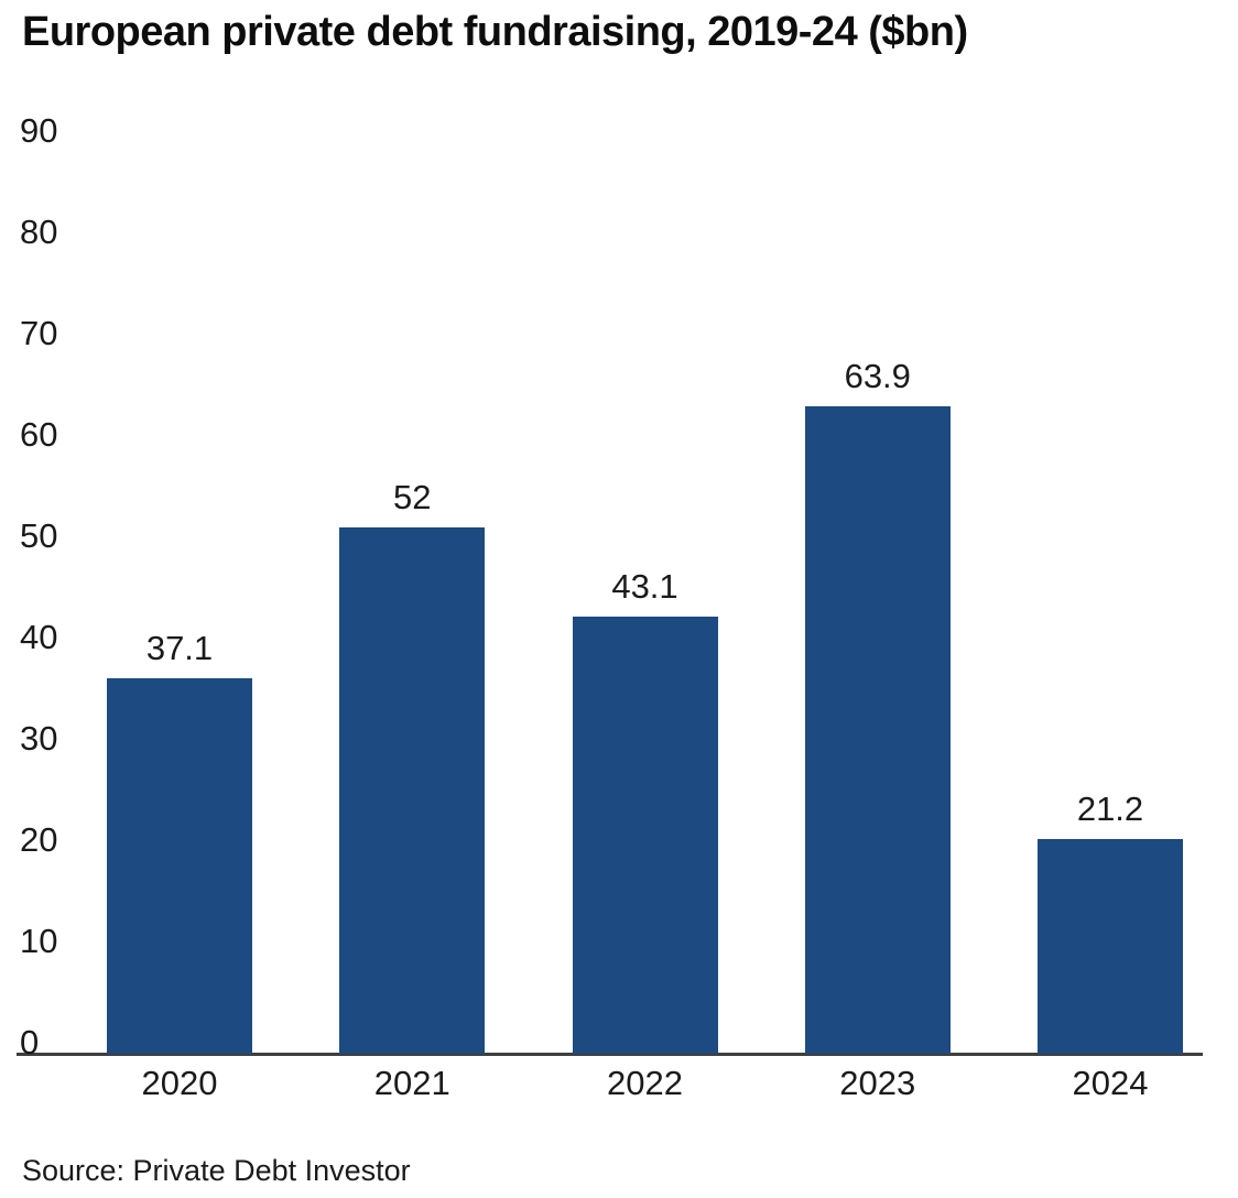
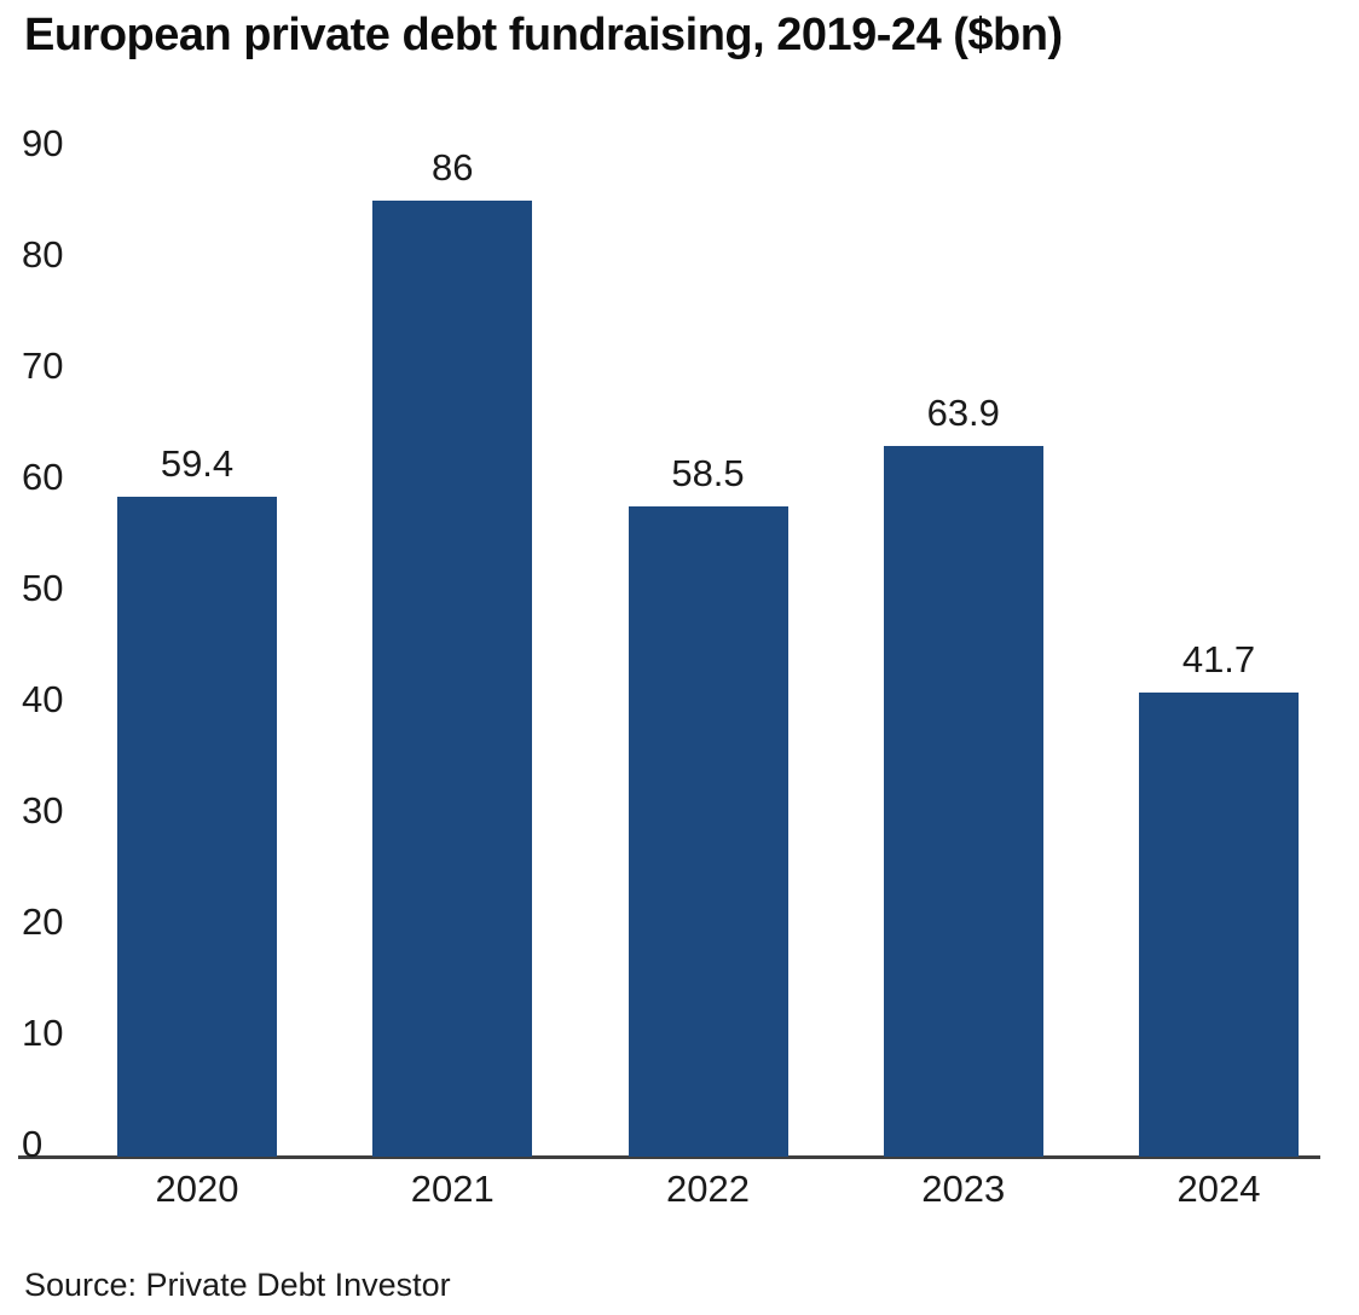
2020: 37.1 -> 59.4
2021: 52 -> 86
2022: 43.1 -> 58.5
2024: 21.2 -> 41.7
